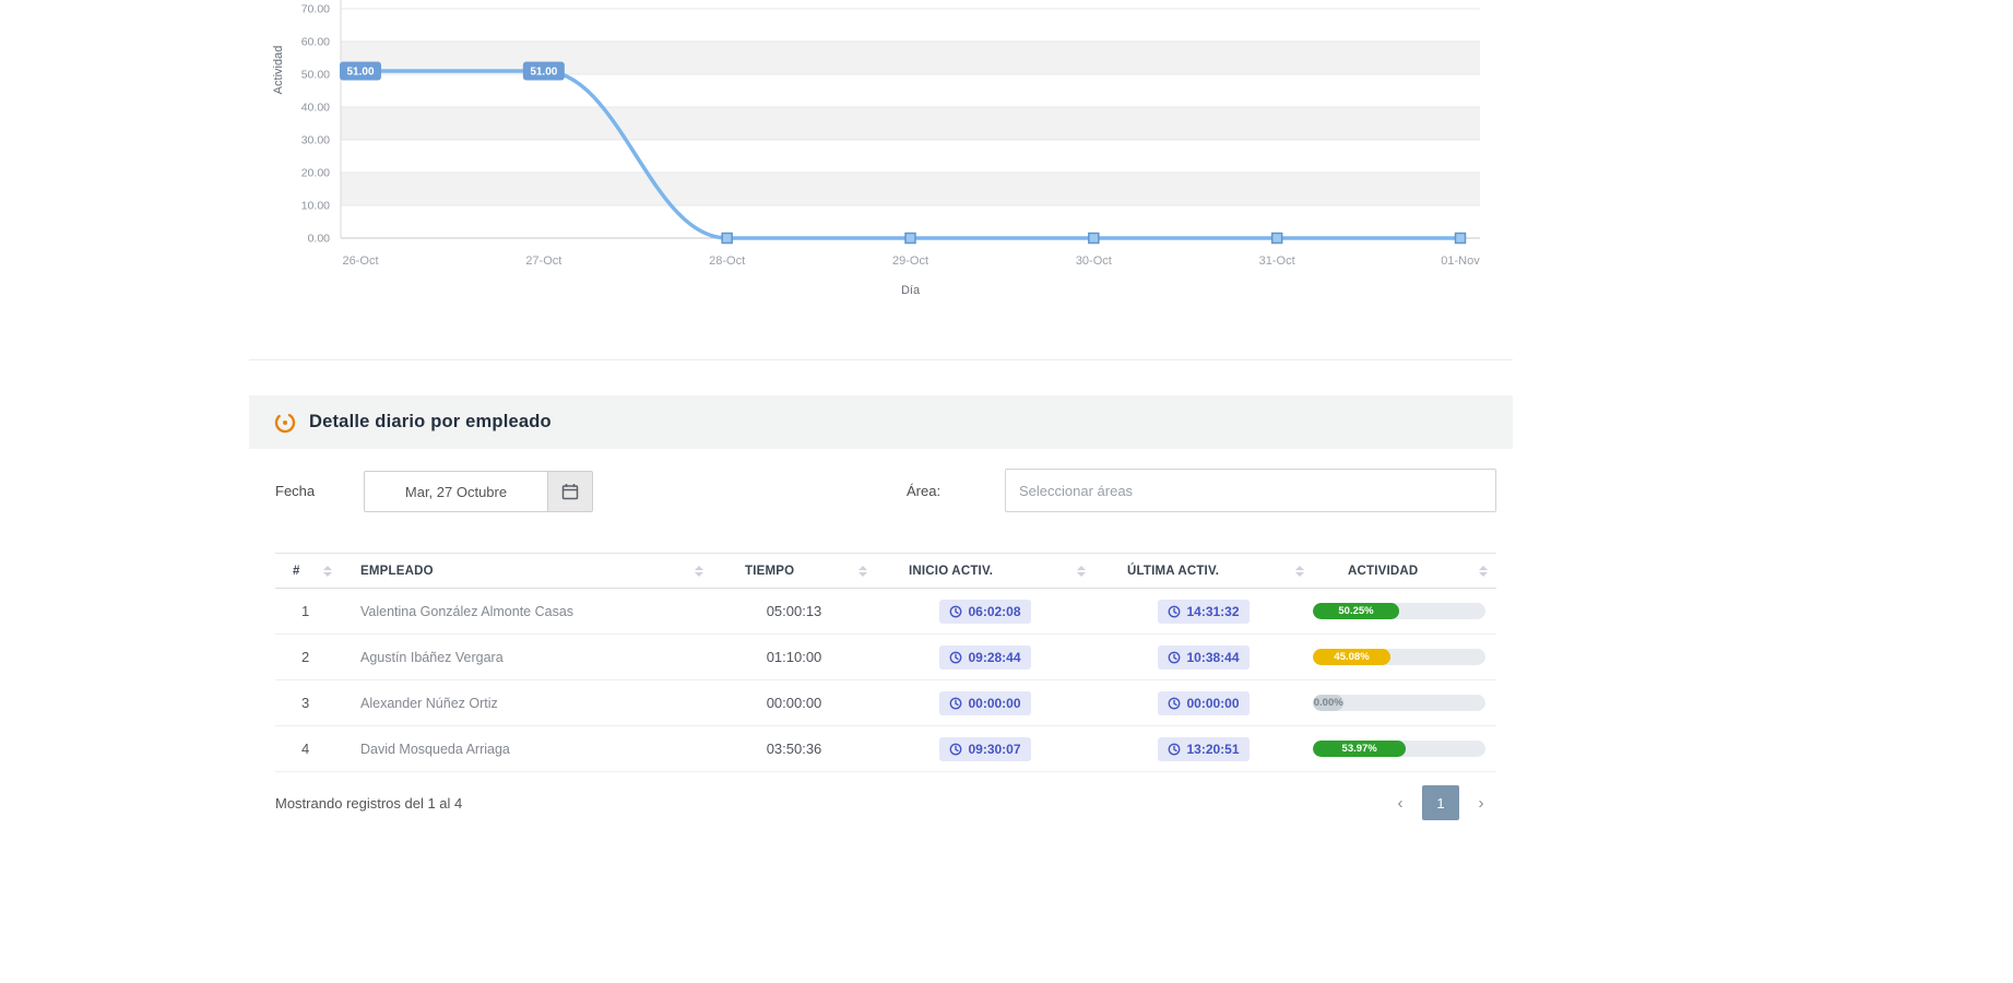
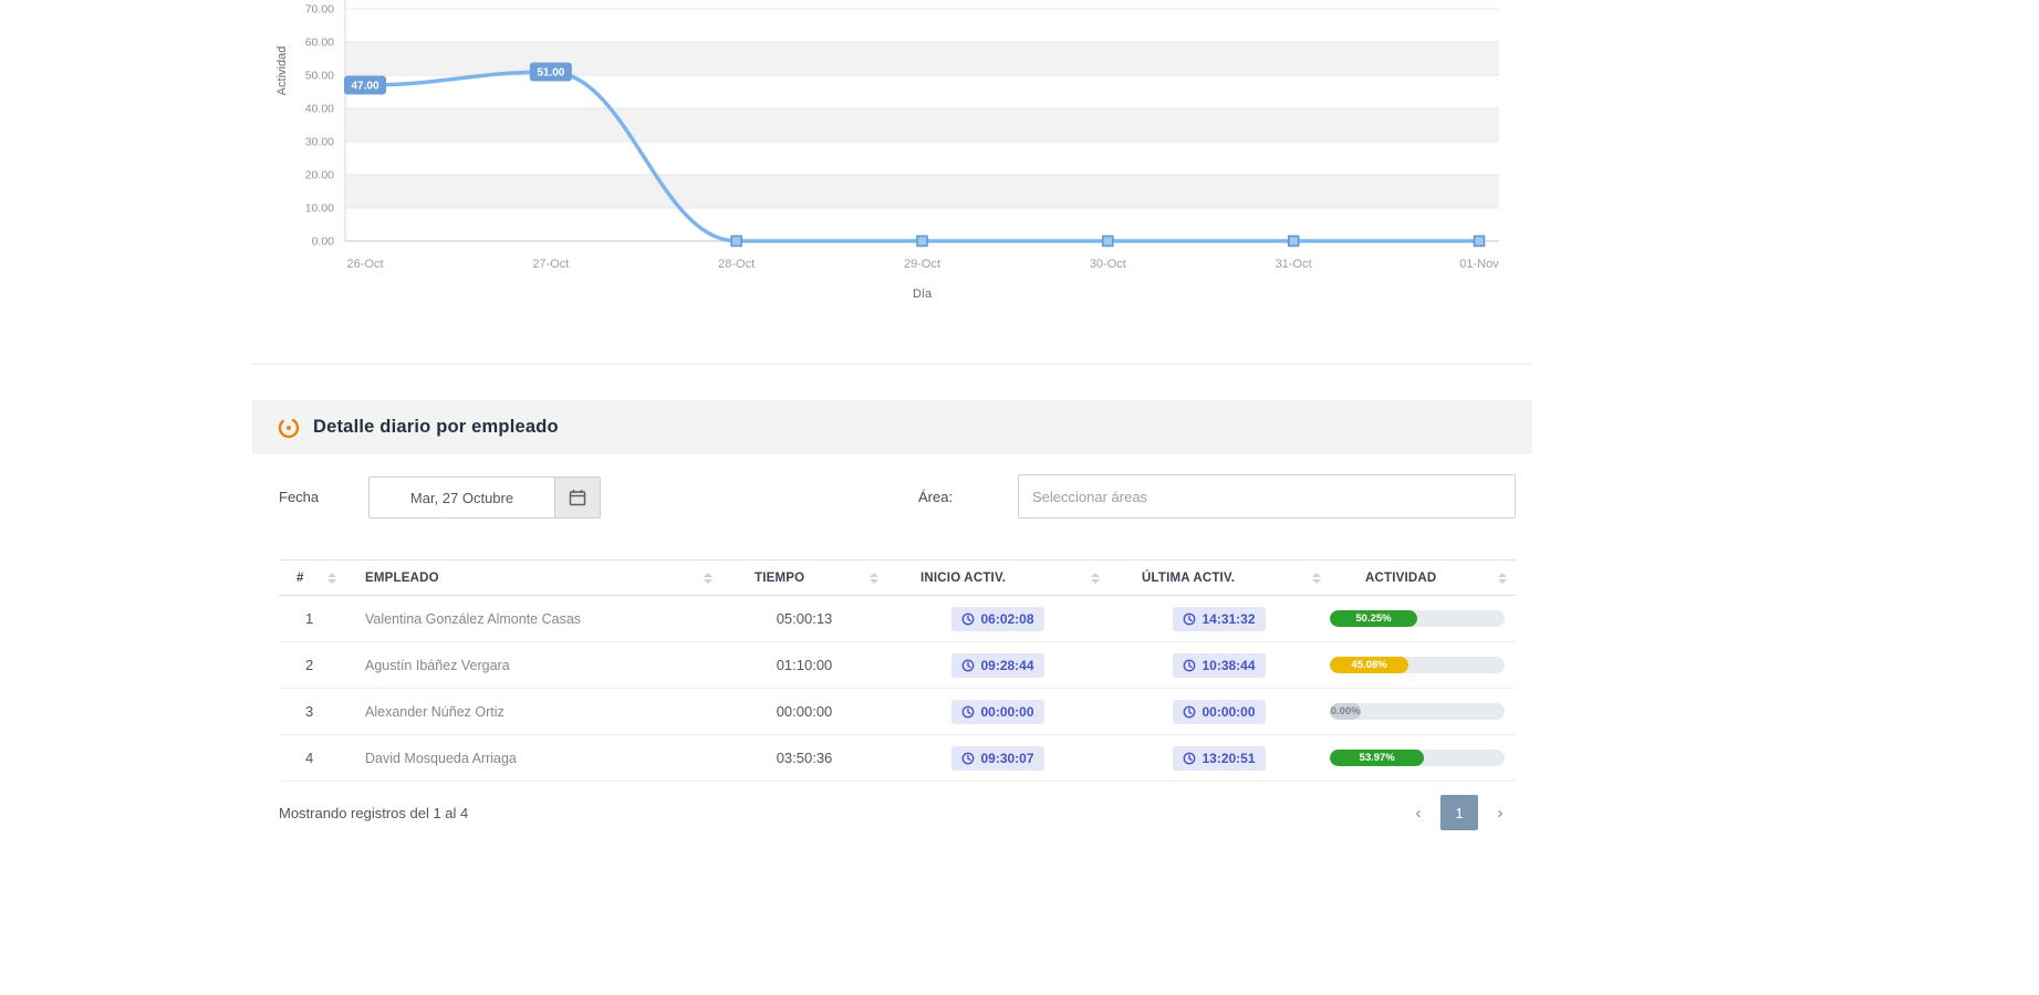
26-Oct: 51.00 -> 47.00
